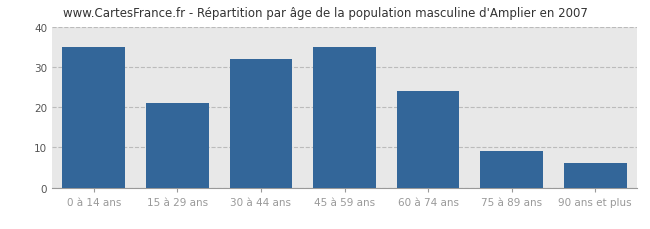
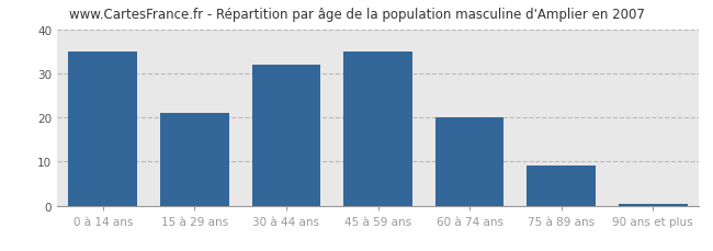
60 à 74 ans: 24.0 -> 20.0
90 ans et plus: 6.0 -> 0.5
